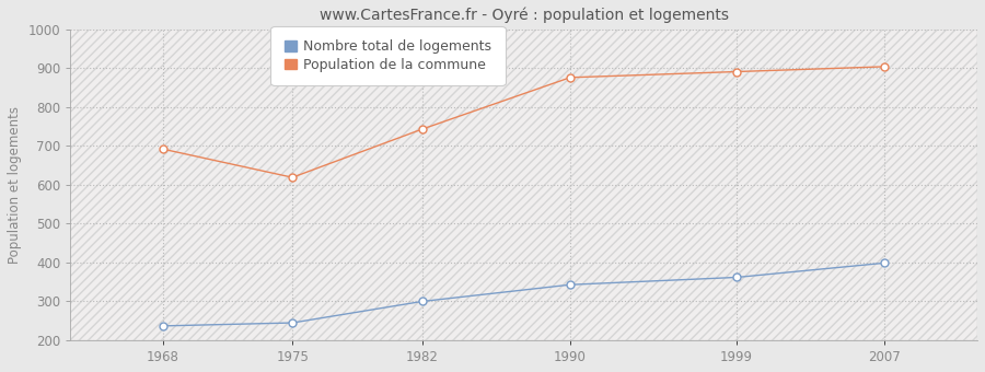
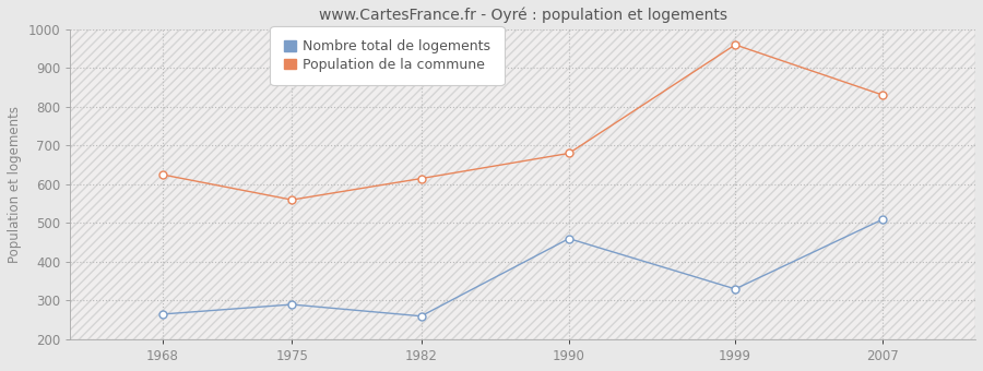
Nombre total de logements/1968: 237 -> 265
Population de la commune/1968: 692 -> 625
Nombre total de logements/1975: 245 -> 290
Population de la commune/1975: 619 -> 560
Nombre total de logements/1982: 300 -> 260
Population de la commune/1982: 743 -> 615
Nombre total de logements/1990: 343 -> 460
Population de la commune/1990: 876 -> 680
Nombre total de logements/1999: 362 -> 330
Population de la commune/1999: 891 -> 960
Nombre total de logements/2007: 399 -> 510
Population de la commune/2007: 904 -> 830
